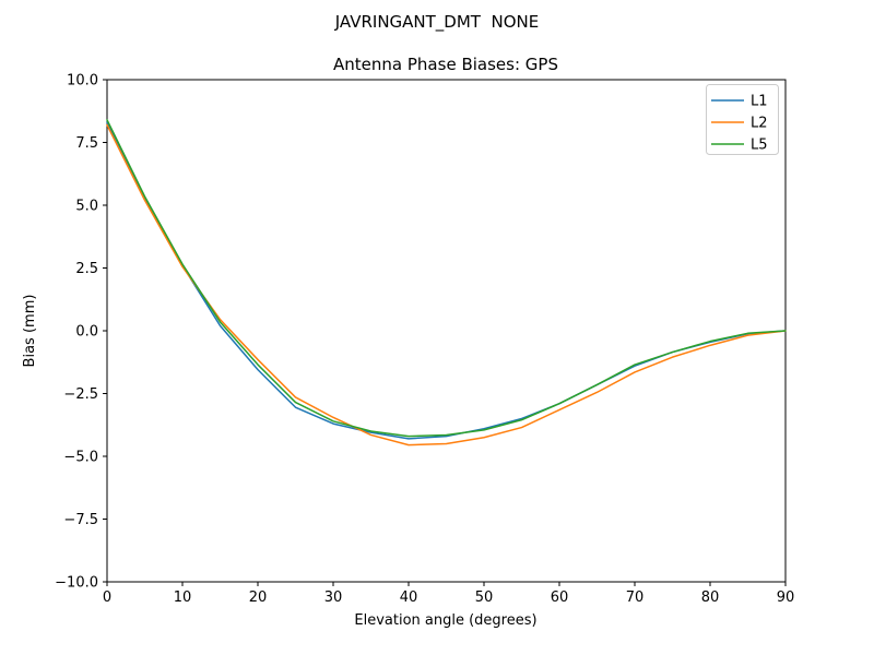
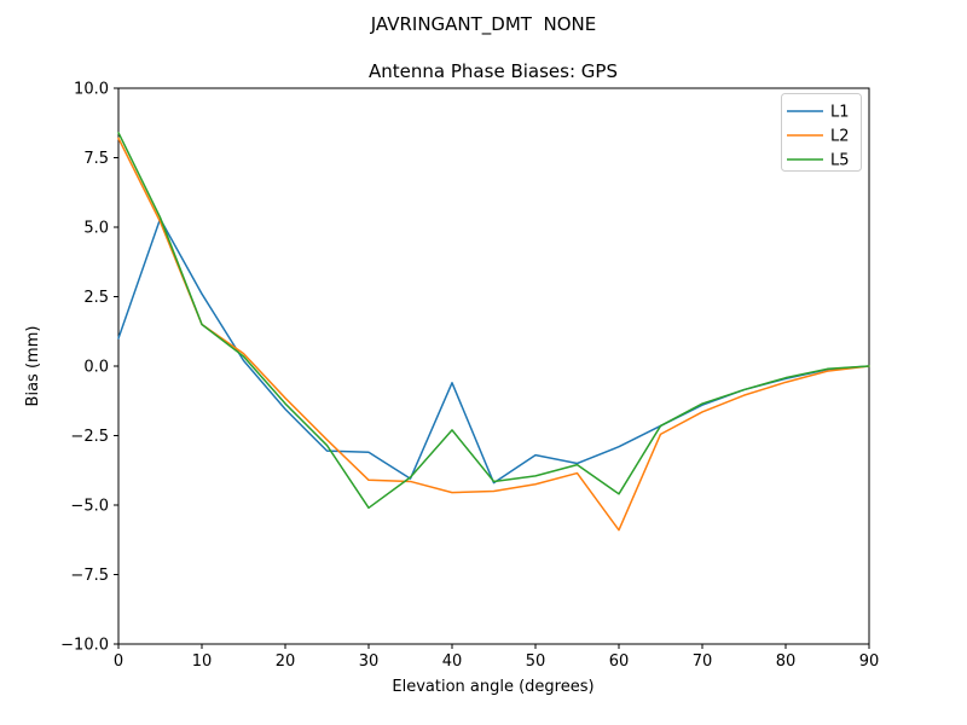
L1/0: 8.3 -> 1.0
L2/10: 2.5 -> 1.5
L5/10: 2.6 -> 1.5
L1/30: -3.7 -> -3.1
L2/30: -3.5 -> -4.1
L5/30: -3.6 -> -5.1
L1/40: -4.3 -> -0.6
L5/40: -4.2 -> -2.3
L1/50: -3.9 -> -3.2
L2/60: -3.1 -> -5.9
L5/60: -2.9 -> -4.6
